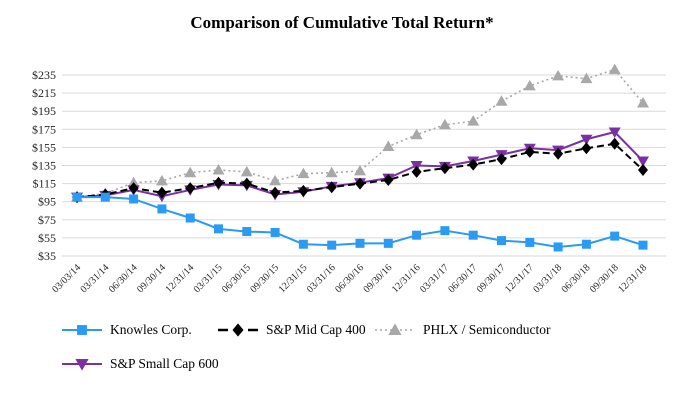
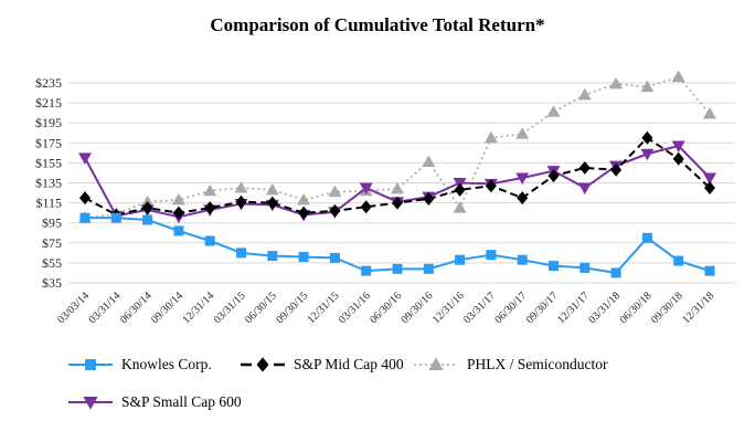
S&P Mid Cap 400/03/03/14: $100 -> $120
S&P Small Cap 600/03/03/14: $100 -> $160
Knowles Corp./12/31/15: $50 -> $60
S&P Small Cap 600/03/31/16: $110 -> $130
PHLX / Semiconductor/12/31/16: $170 -> $110
S&P Mid Cap 400/06/30/17: $140 -> $120
S&P Small Cap 600/12/31/17: $150 -> $130
Knowles Corp./06/30/18: $50 -> $80
S&P Mid Cap 400/06/30/18: $150 -> $180
